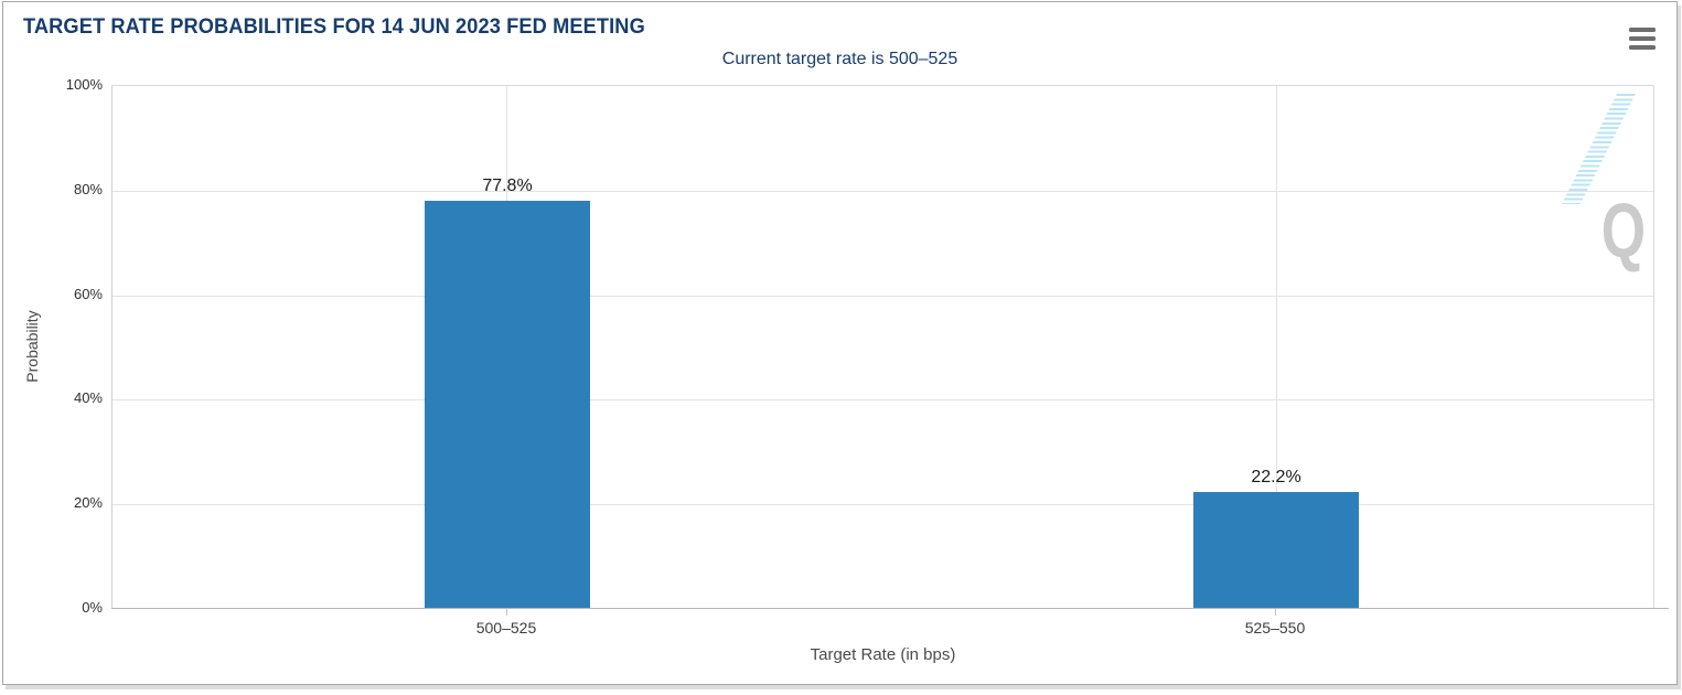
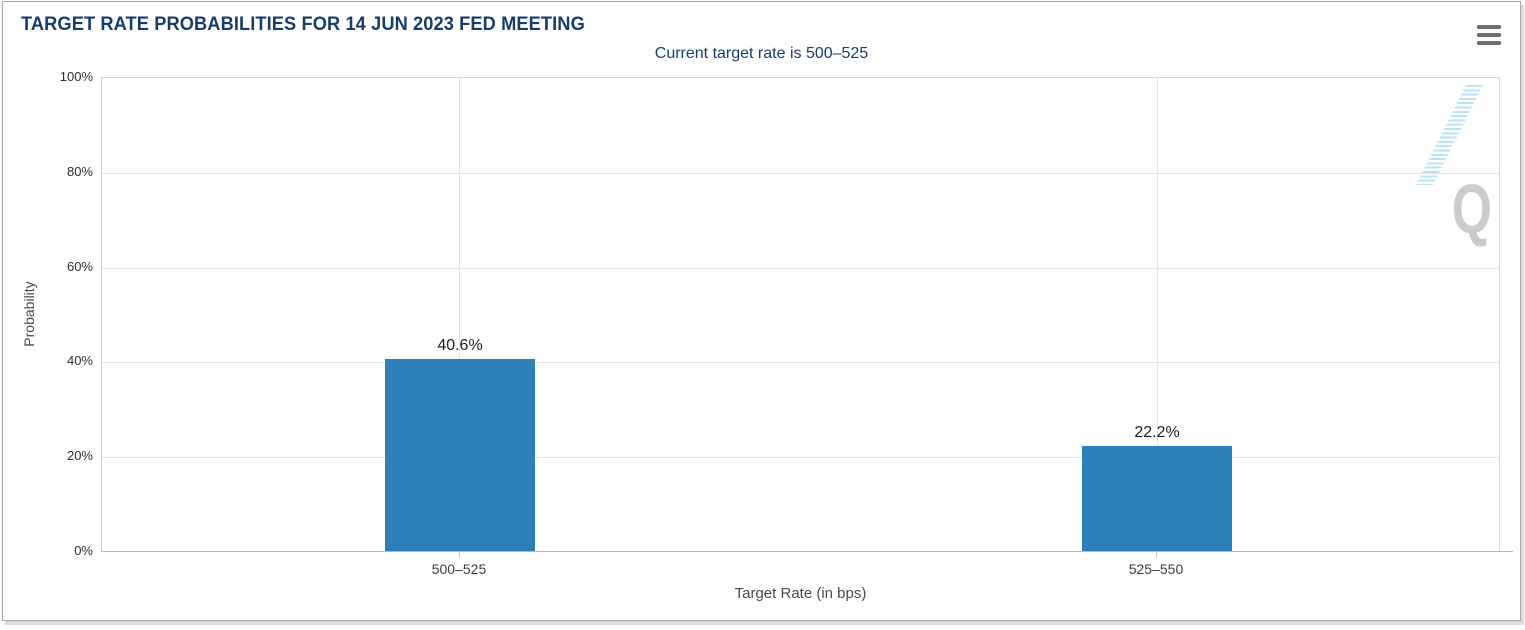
500–525: 77.8% -> 40.6%
